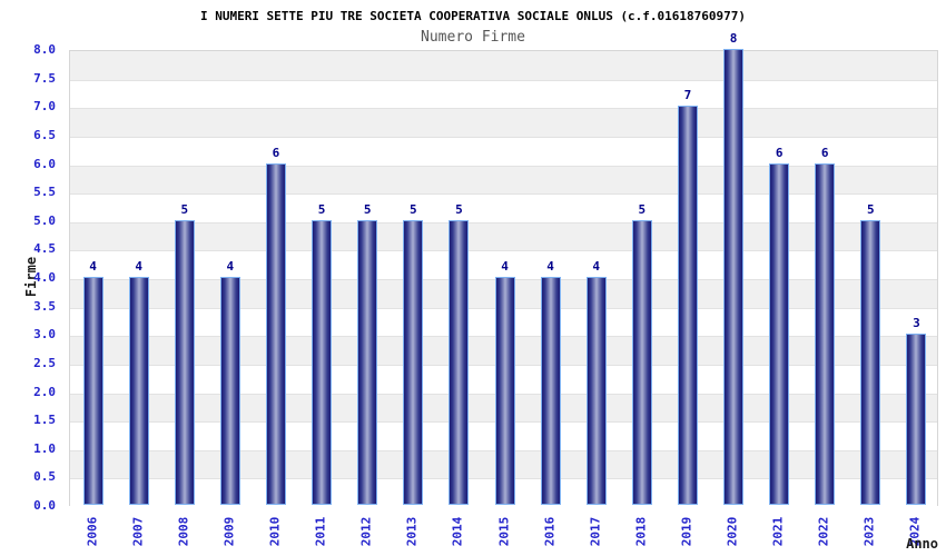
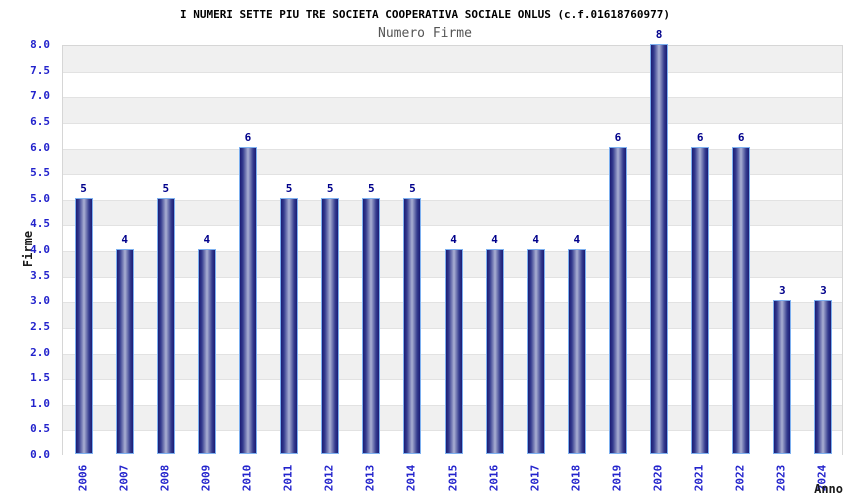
2006: 4 -> 5
2018: 5 -> 4
2019: 7 -> 6
2023: 5 -> 3
